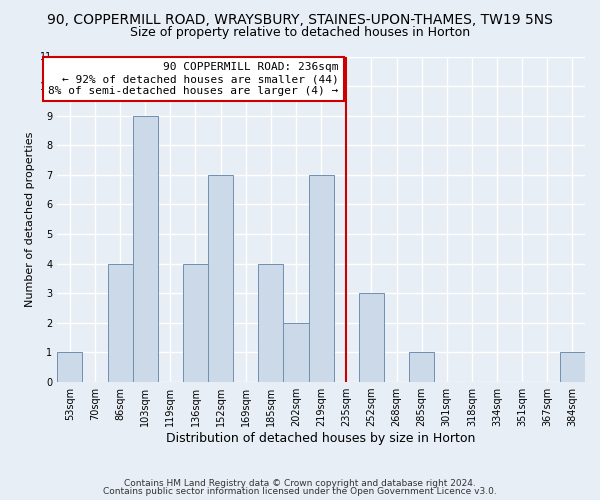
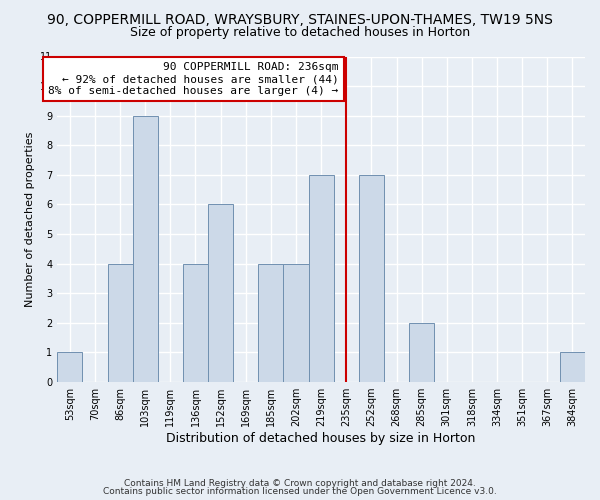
152sqm: 7 -> 6
202sqm: 2 -> 4
252sqm: 3 -> 7
285sqm: 1 -> 2
